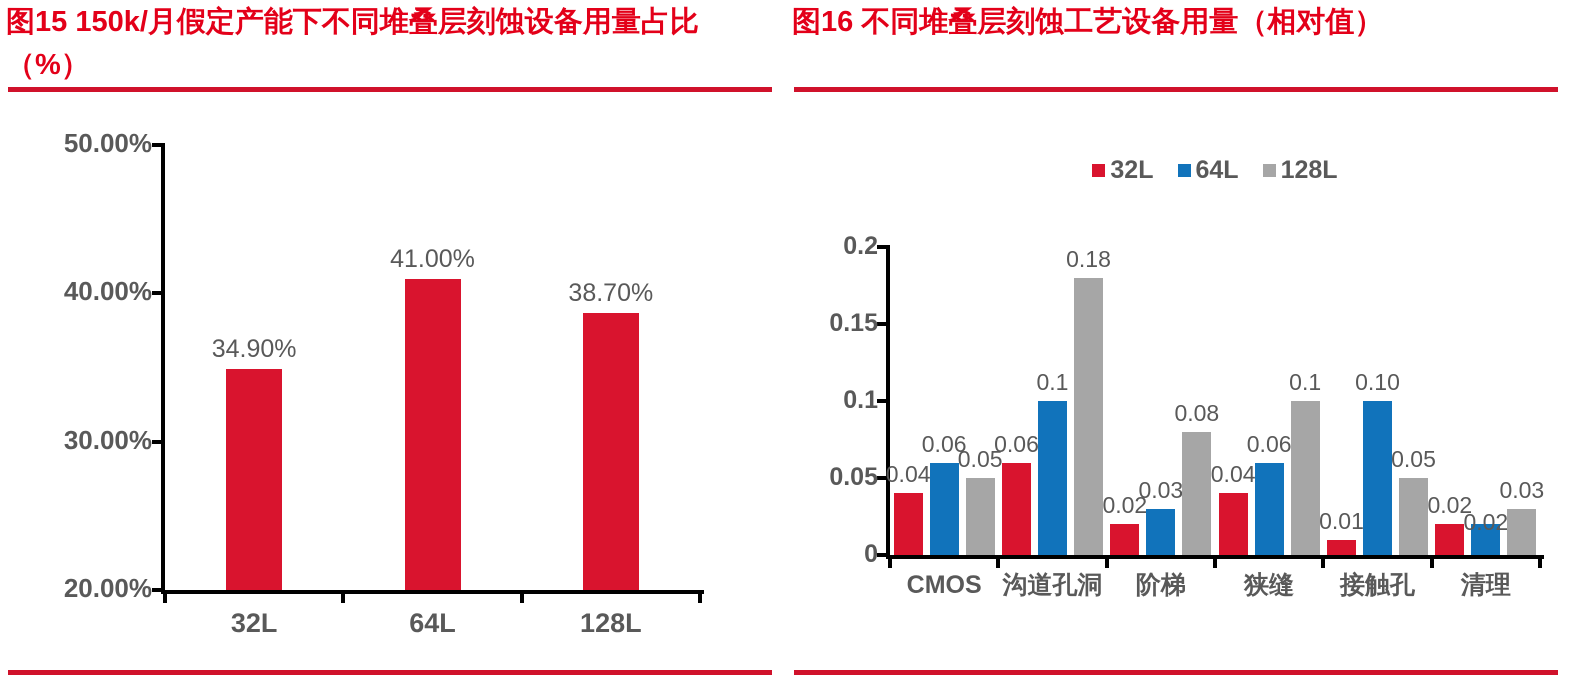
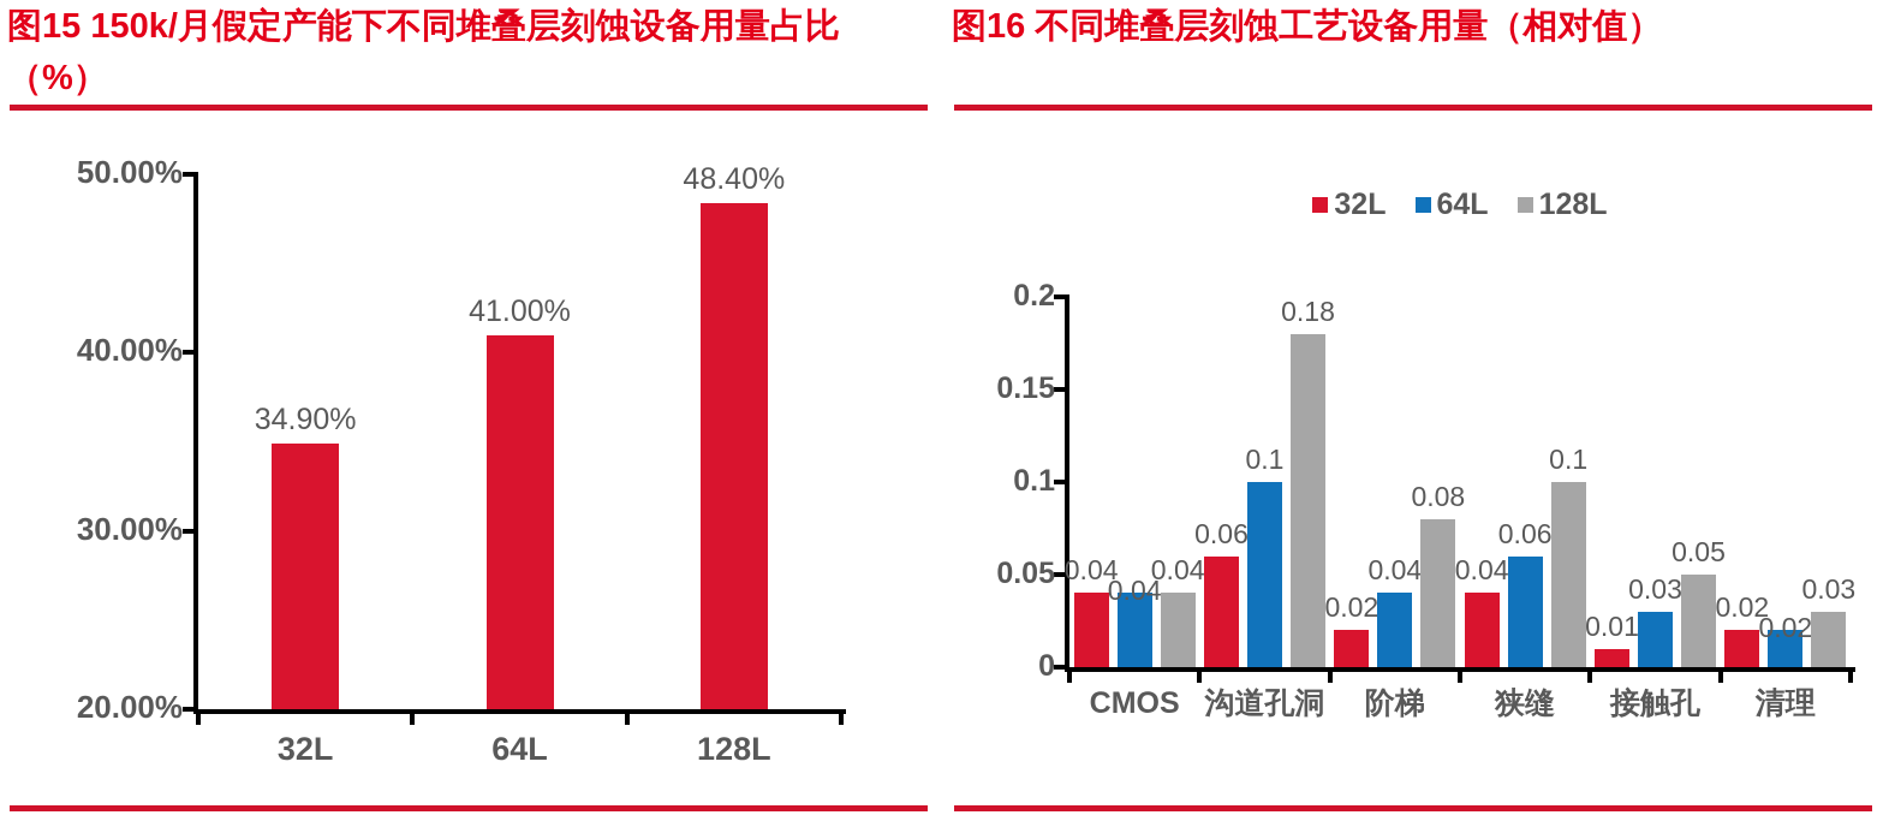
图15 150k/月假定产能下不同堆叠层刻蚀设备用量占比（%）/128L: 38.70% -> 48.40%
图16 不同堆叠层刻蚀工艺设备用量（相对值）/64L/CMOS: 0.06 -> 0.04
图16 不同堆叠层刻蚀工艺设备用量（相对值）/128L/CMOS: 0.05 -> 0.04
图16 不同堆叠层刻蚀工艺设备用量（相对值）/64L/阶梯: 0.03 -> 0.04
图16 不同堆叠层刻蚀工艺设备用量（相对值）/64L/接触孔: 0.10 -> 0.03
